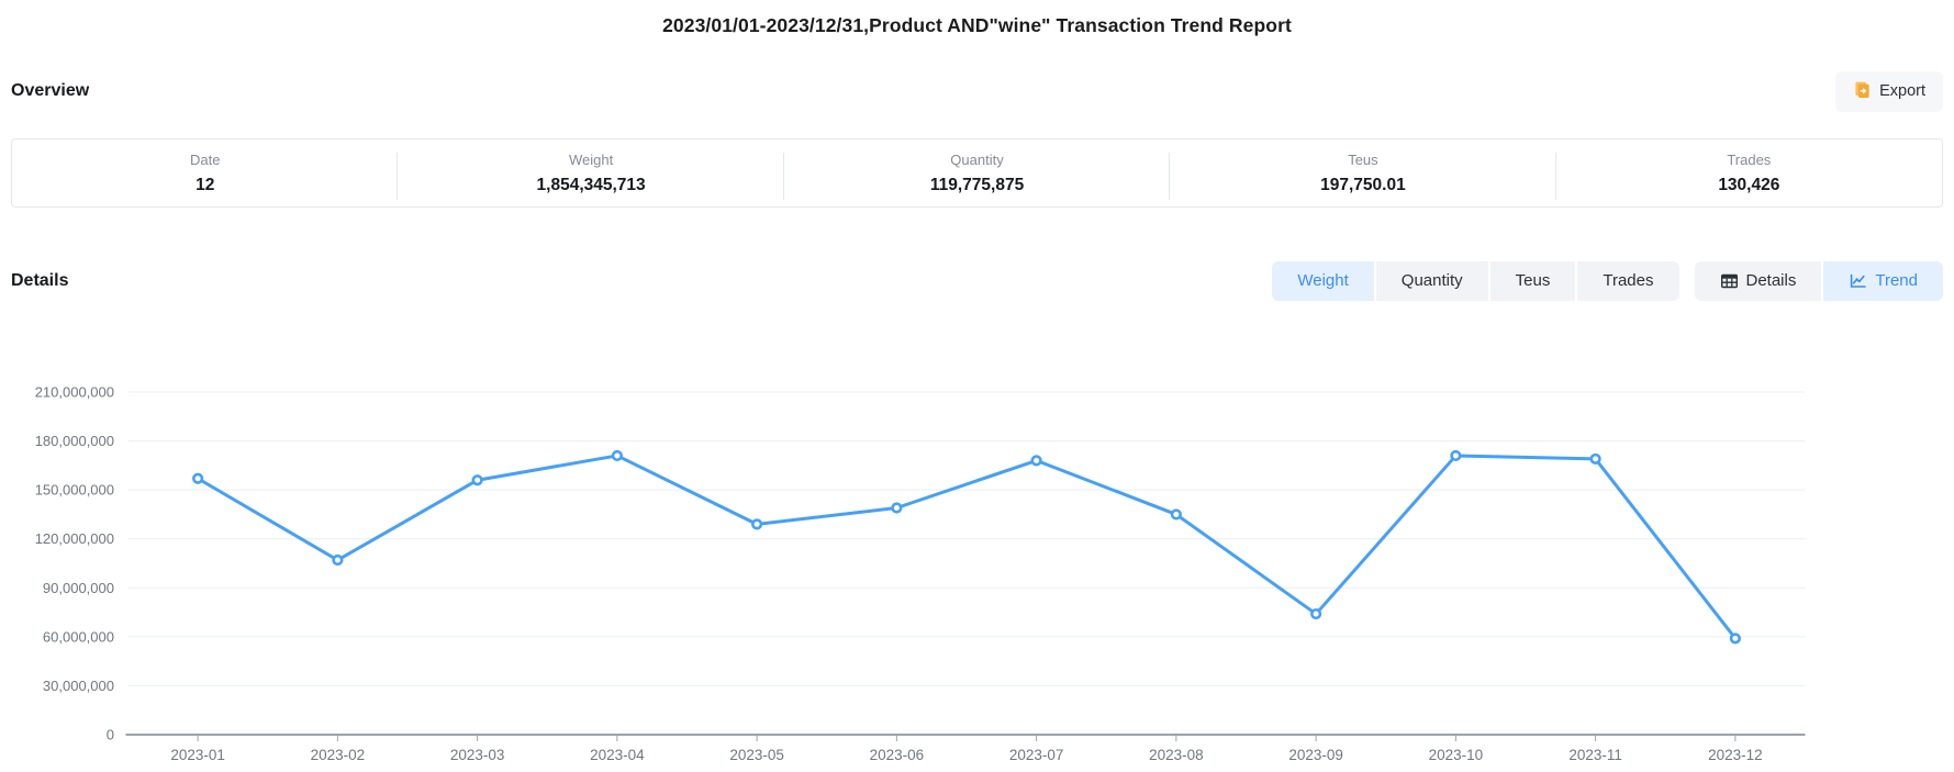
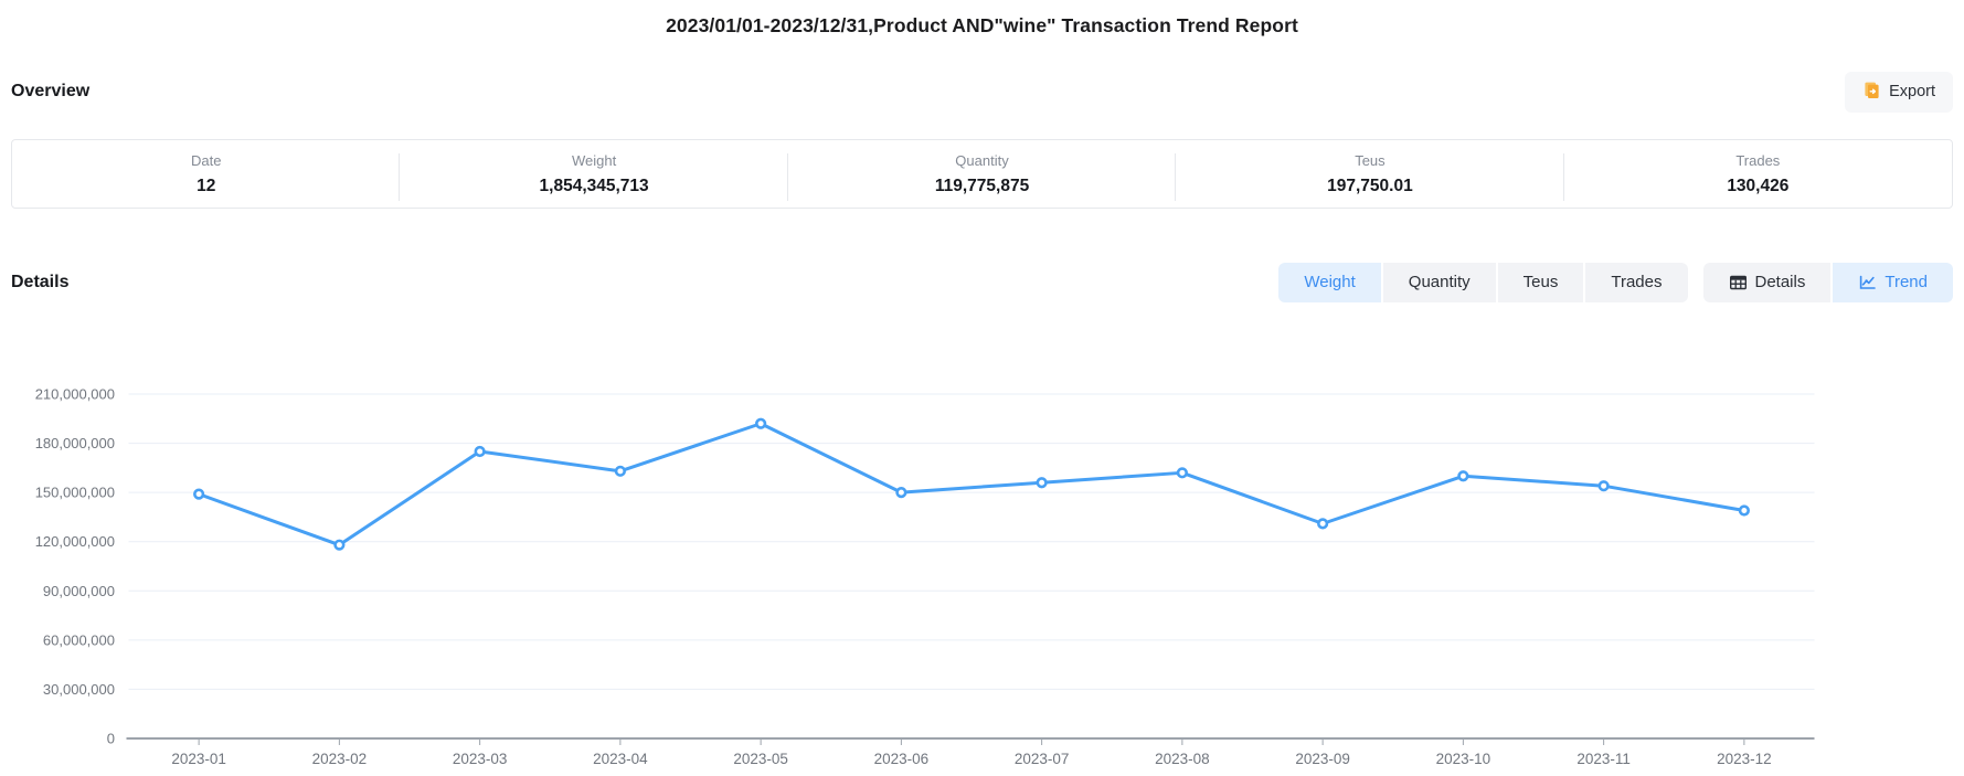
2023-01: 157000000 -> 149000000
2023-02: 107000000 -> 118000000
2023-03: 156000000 -> 175000000
2023-04: 171000000 -> 163000000
2023-05: 129000000 -> 192000000
2023-06: 139000000 -> 150000000
2023-07: 168000000 -> 156000000
2023-08: 135000000 -> 162000000
2023-09: 74000000 -> 131000000
2023-10: 171000000 -> 160000000
2023-11: 169000000 -> 154000000
2023-12: 59000000 -> 139000000
